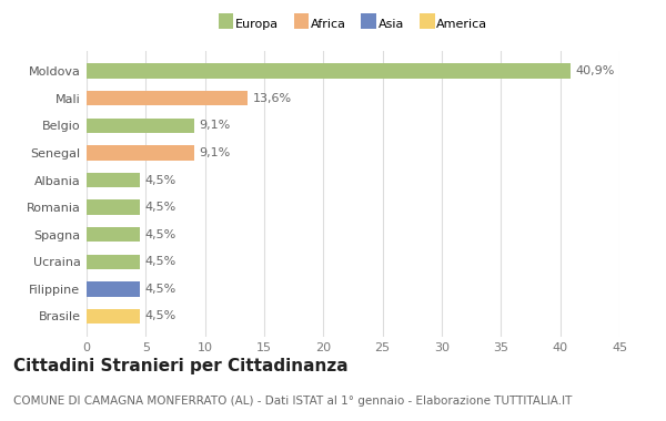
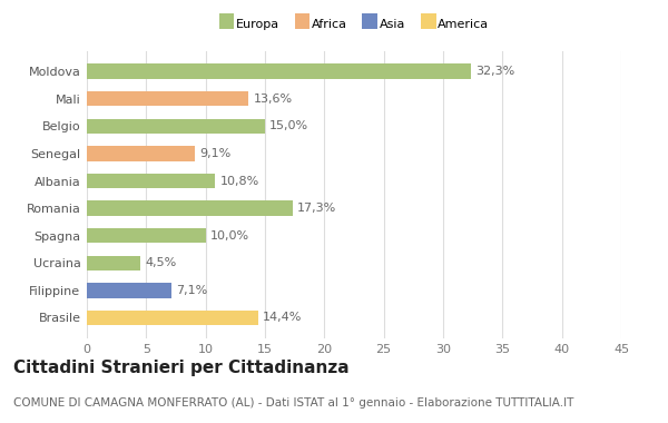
Moldova: 40,9% -> 32,3%
Belgio: 9,1% -> 15,0%
Albania: 4,5% -> 10,8%
Romania: 4,5% -> 17,3%
Spagna: 4,5% -> 10,0%
Filippine: 4,5% -> 7,1%
Brasile: 4,5% -> 14,4%
